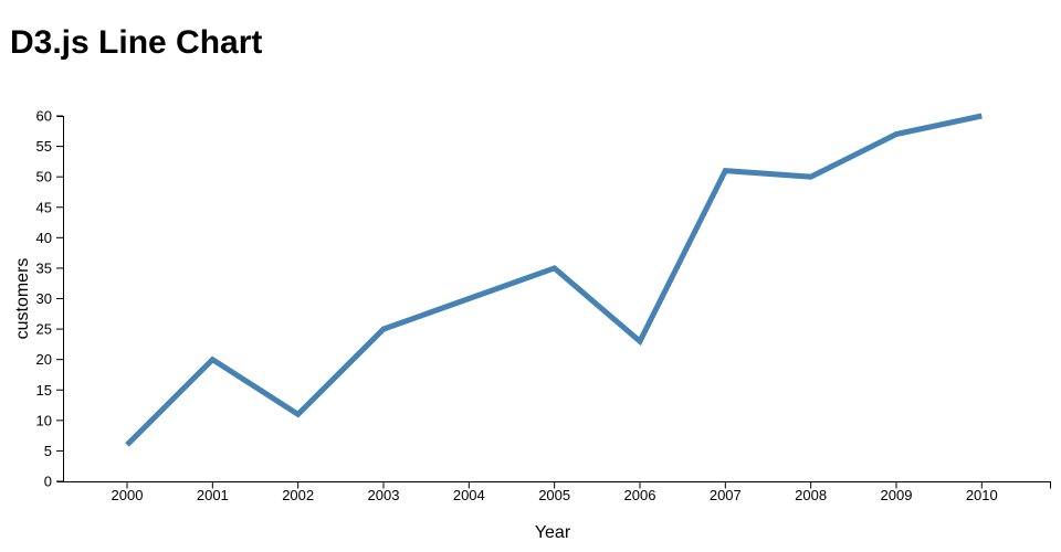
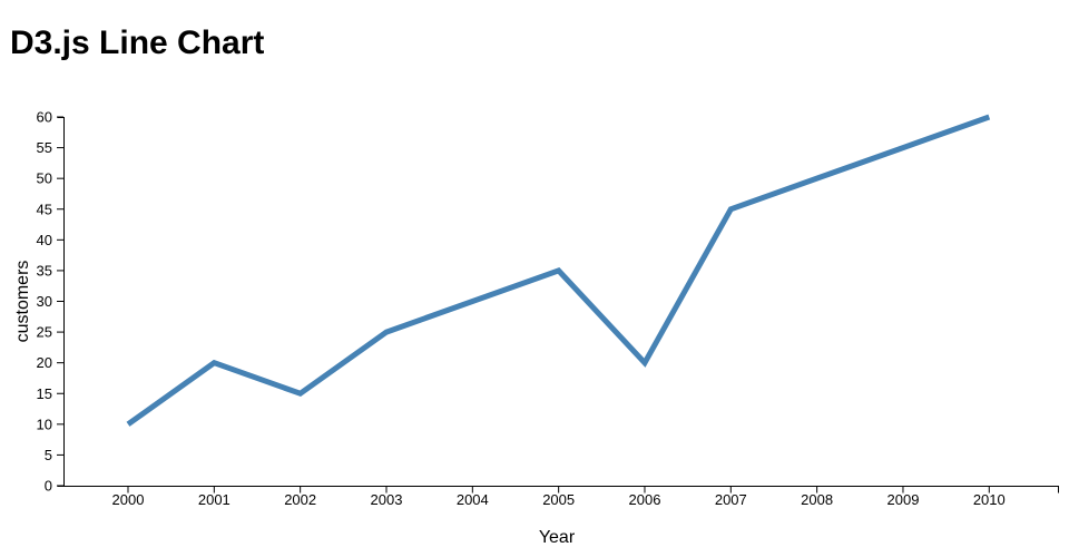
2000: 6 -> 10
2002: 11 -> 15
2006: 23 -> 20
2007: 51 -> 45
2009: 57 -> 55
